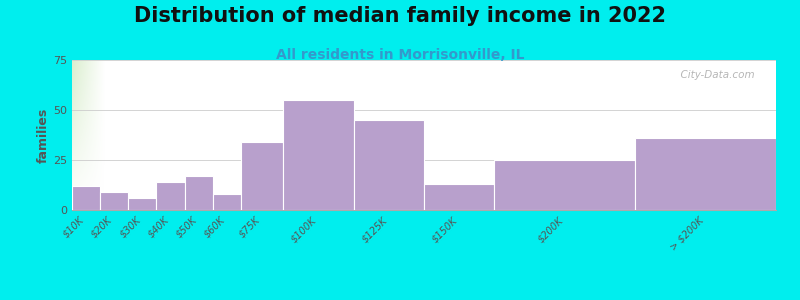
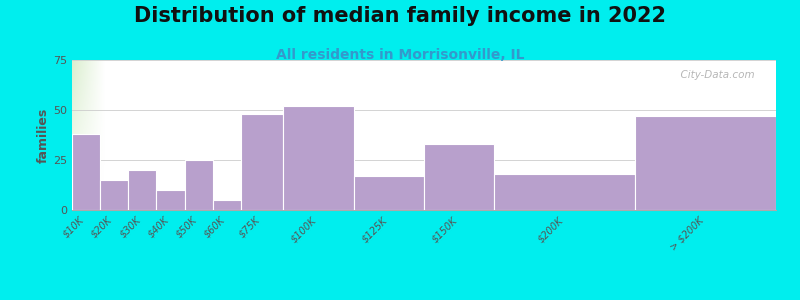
$10K: 12 -> 38
$20K: 9 -> 15
$30K: 6 -> 20
$40K: 14 -> 10
$50K: 17 -> 25
$60K: 8 -> 5
$75K: 34 -> 48
$100K: 55 -> 52
$125K: 45 -> 17
$150K: 13 -> 33
$200K: 25 -> 18
> $200K: 36 -> 47
